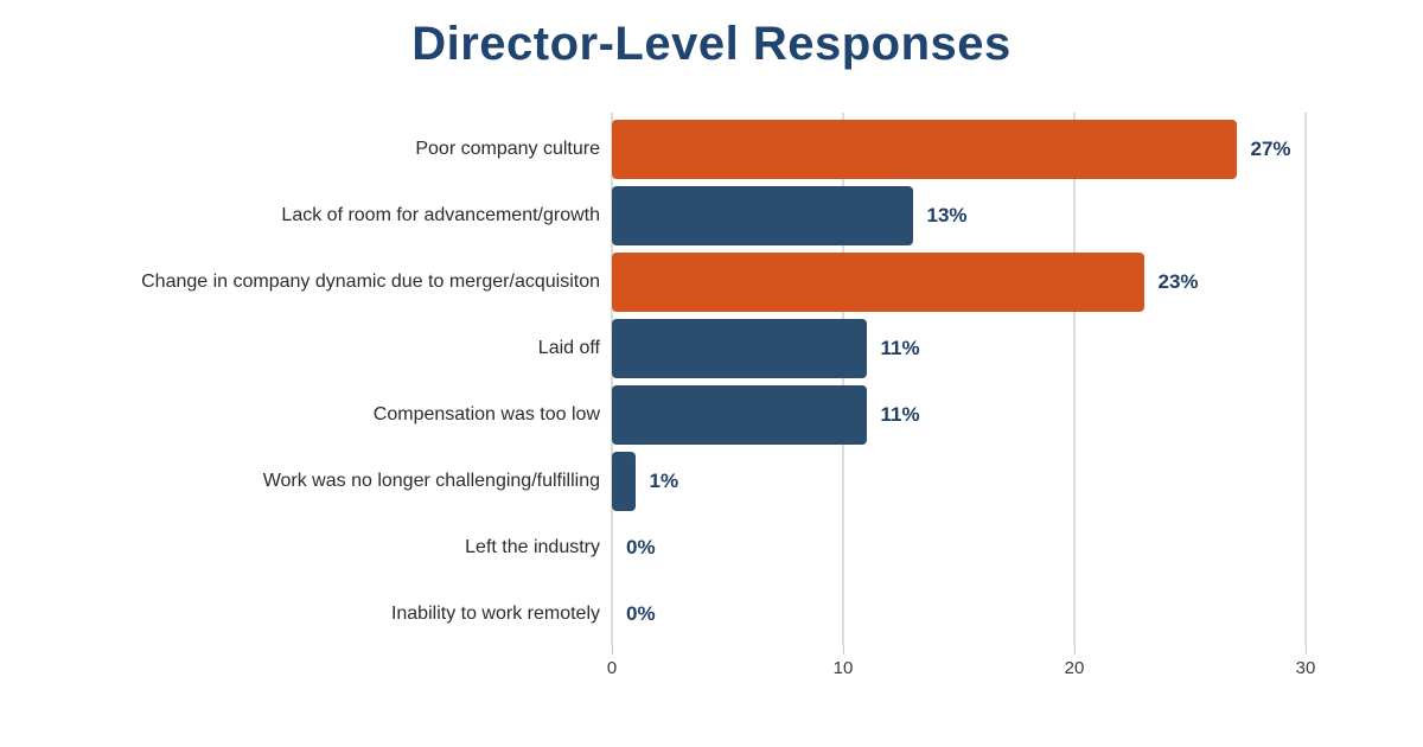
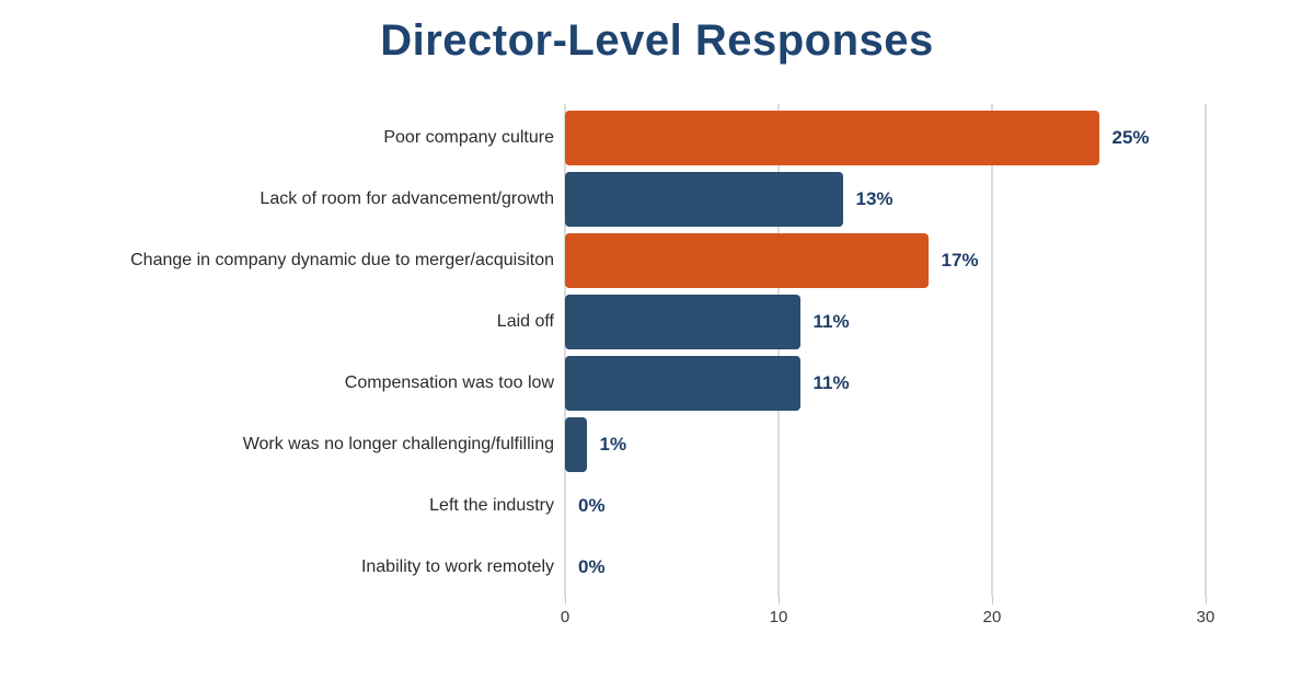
Poor company culture: 27% -> 25%
Change in company dynamic due to merger/acquisiton: 23% -> 17%
